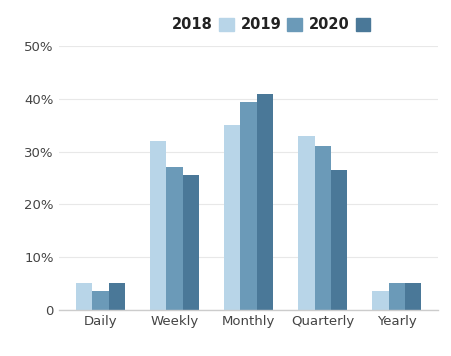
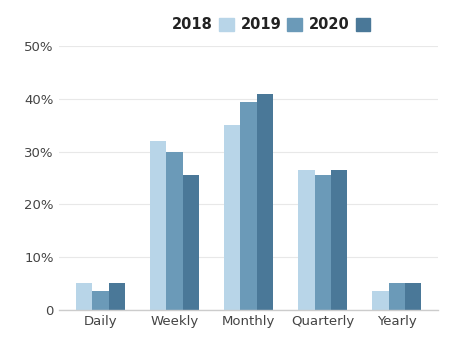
2019/Weekly: 27.0% -> 30.0%
2018/Quarterly: 33.0% -> 26.5%
2019/Quarterly: 31.0% -> 25.5%
